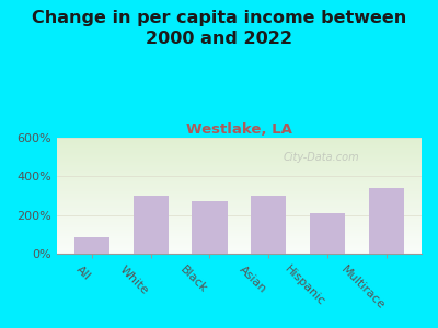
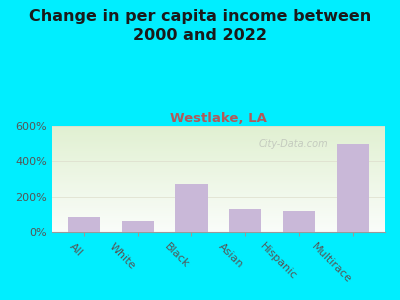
White: 300% -> 60%
Asian: 300% -> 130%
Hispanic: 210% -> 120%
Multirace: 340% -> 500%
